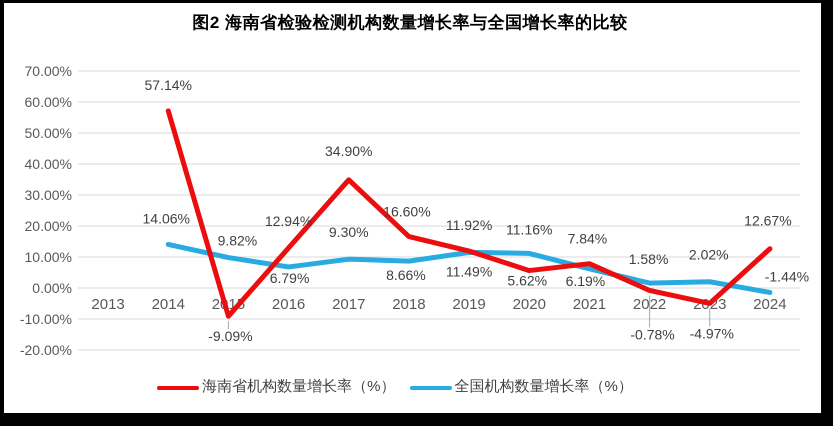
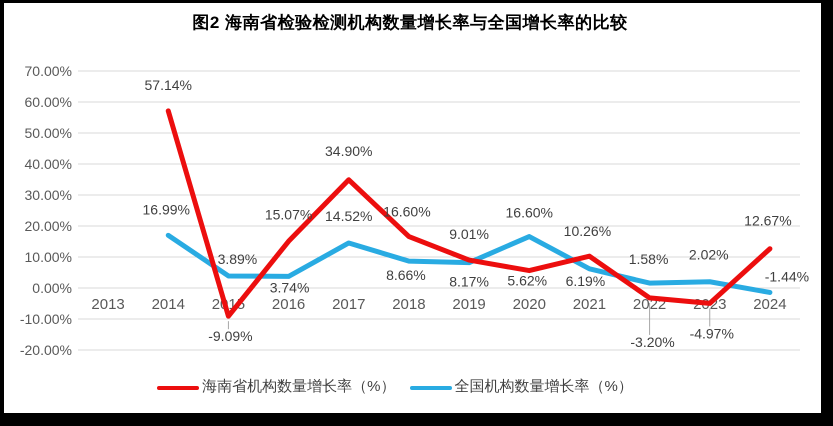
全国机构数量增长率（%）/2014: 14.06% -> 16.99%
全国机构数量增长率（%）/2015: 9.82% -> 3.89%
海南省机构数量增长率（%）/2016: 12.94% -> 15.07%
全国机构数量增长率（%）/2016: 6.79% -> 3.74%
全国机构数量增长率（%）/2017: 9.30% -> 14.52%
海南省机构数量增长率（%）/2019: 11.92% -> 9.01%
全国机构数量增长率（%）/2019: 11.49% -> 8.17%
全国机构数量增长率（%）/2020: 11.16% -> 16.60%
海南省机构数量增长率（%）/2021: 7.84% -> 10.26%
海南省机构数量增长率（%）/2022: -0.78% -> -3.20%
